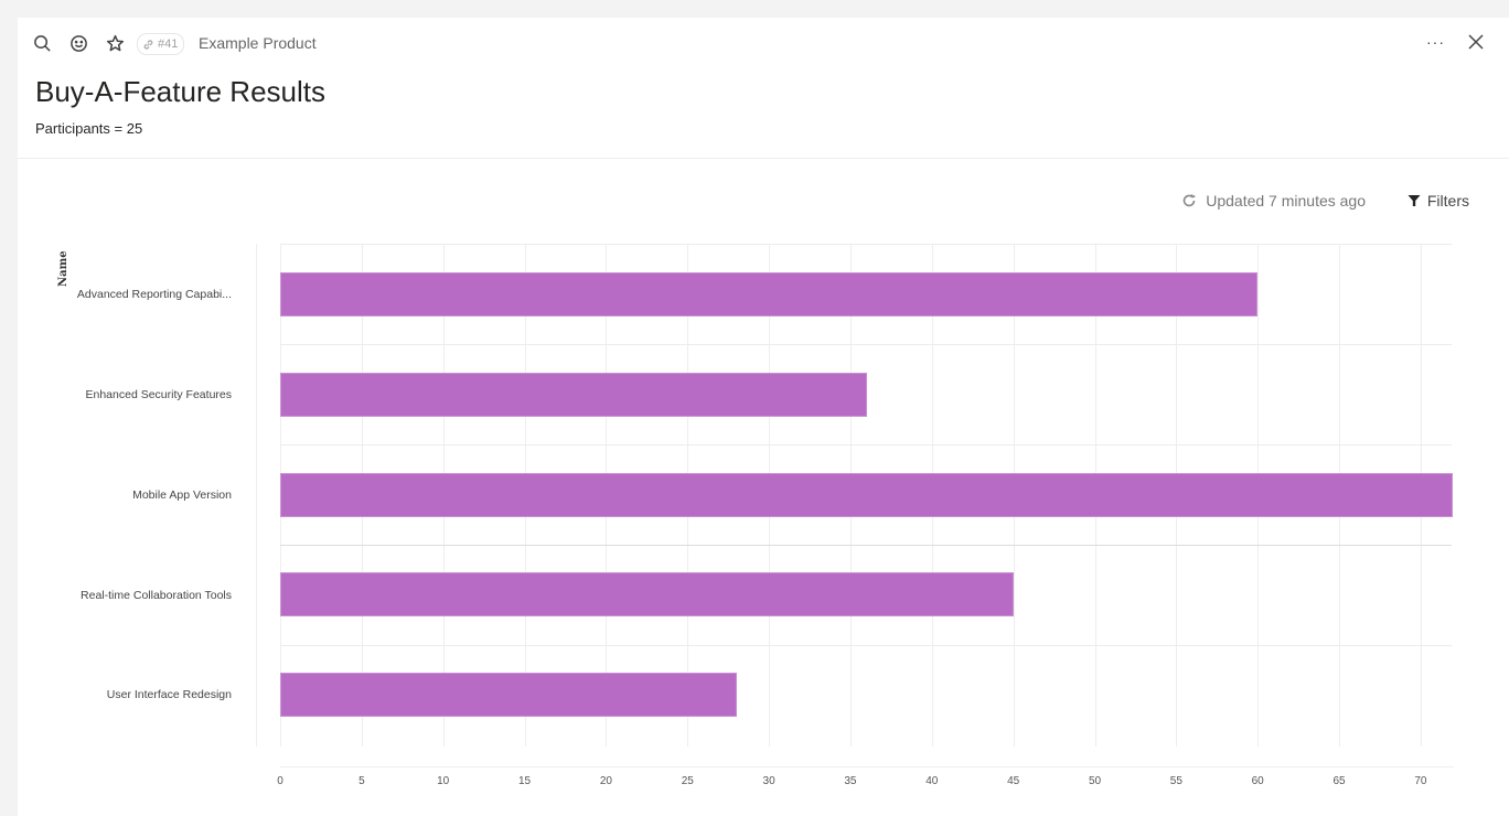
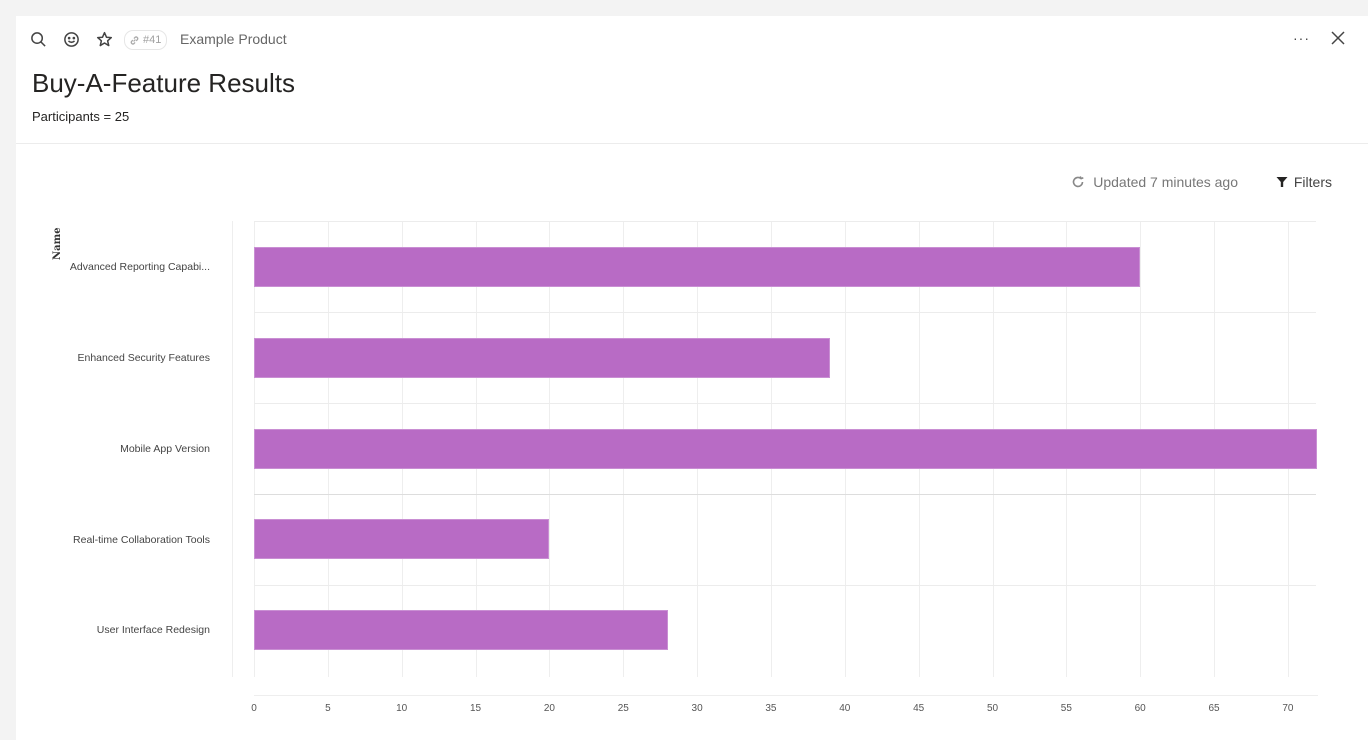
Enhanced Security Features: 36 -> 39
Real-time Collaboration Tools: 45 -> 20
